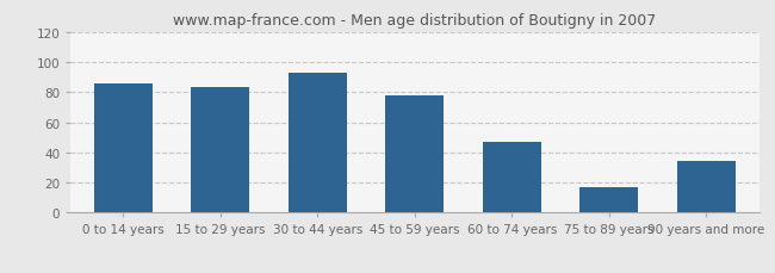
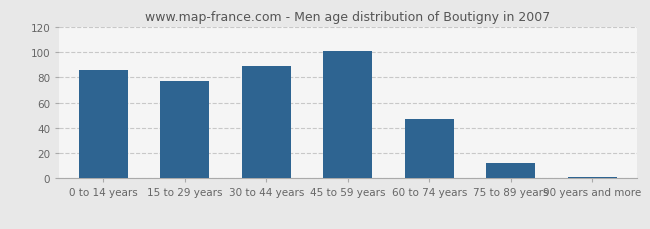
15 to 29 years: 83 -> 77
30 to 44 years: 93 -> 89
45 to 59 years: 78 -> 101
75 to 89 years: 17 -> 12
90 years and more: 34 -> 1
